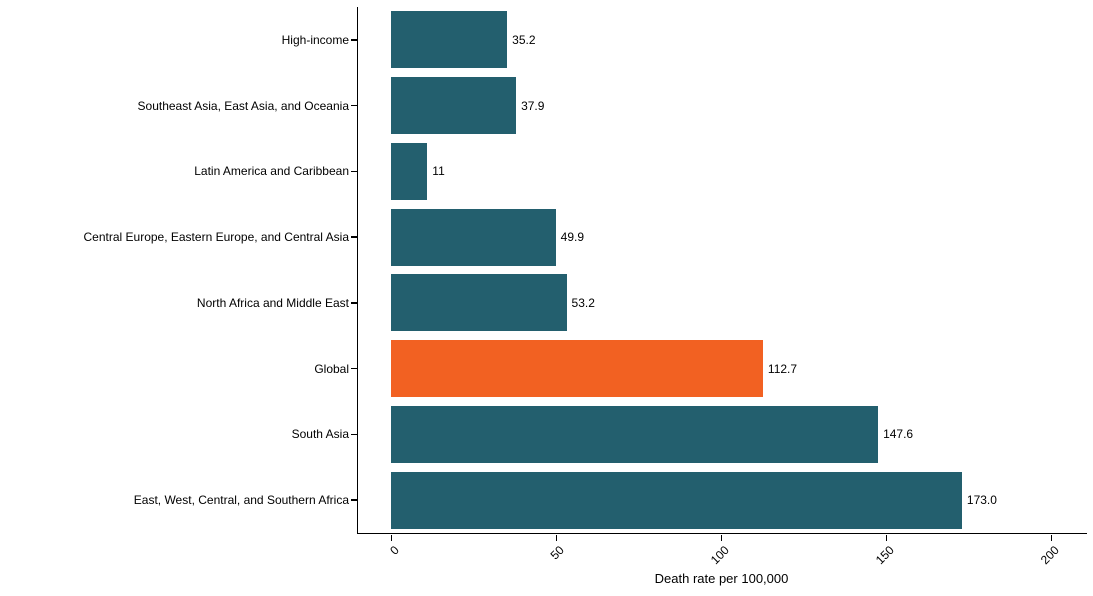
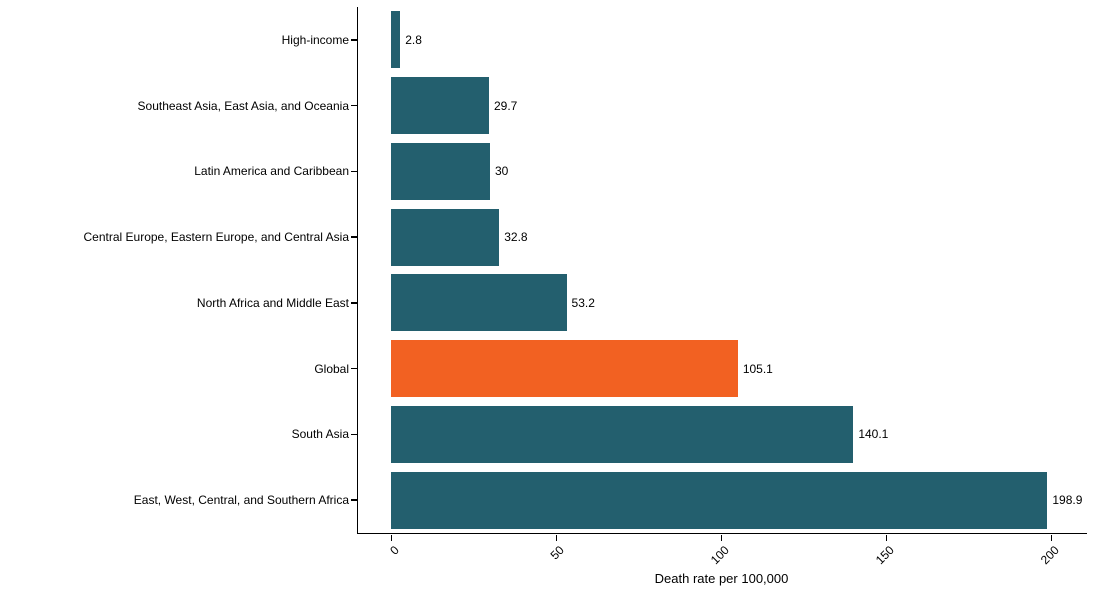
High-income: 35.2 -> 2.8
Southeast Asia, East Asia, and Oceania: 37.9 -> 29.7
Latin America and Caribbean: 11 -> 30
Central Europe, Eastern Europe, and Central Asia: 49.9 -> 32.8
Global: 112.7 -> 105.1
South Asia: 147.6 -> 140.1
East, West, Central, and Southern Africa: 173.0 -> 198.9
